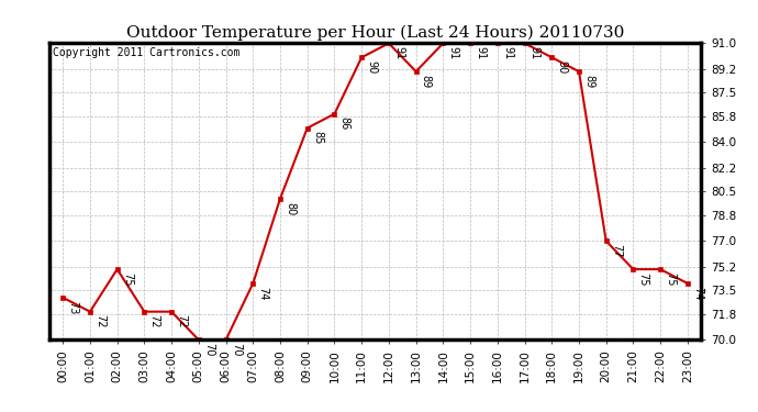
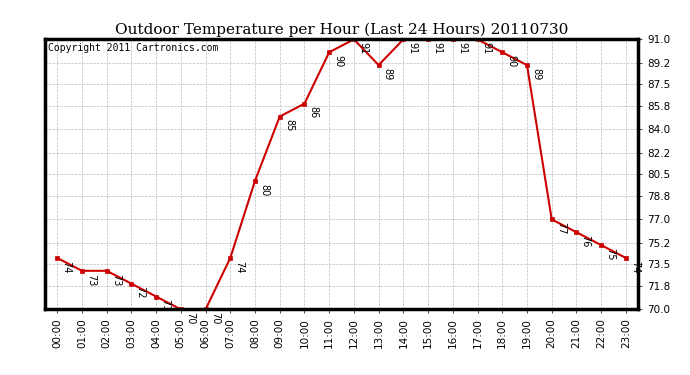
00:00: 73 -> 74
01:00: 72 -> 73
02:00: 75 -> 73
04:00: 72 -> 71
21:00: 75 -> 76
